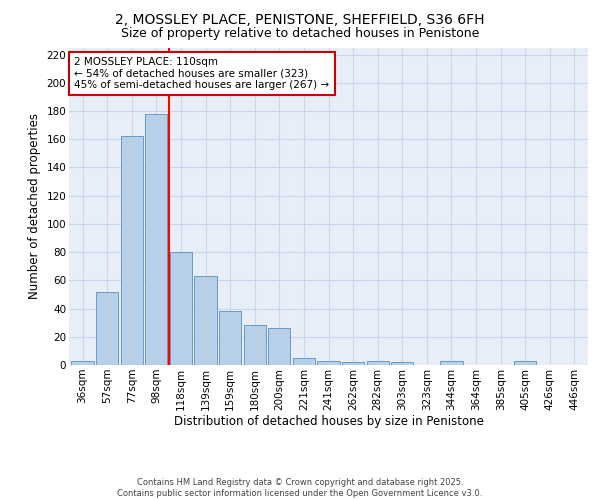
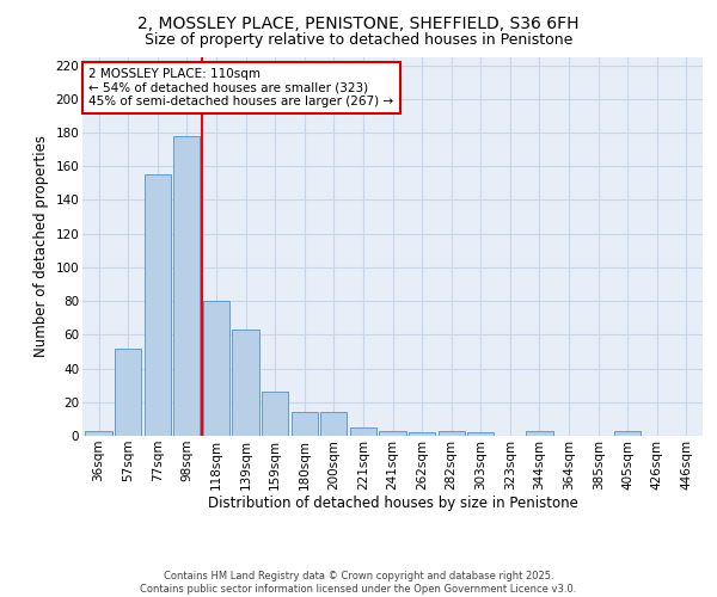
77sqm: 162 -> 155
159sqm: 38 -> 26
180sqm: 28 -> 14
200sqm: 26 -> 14
